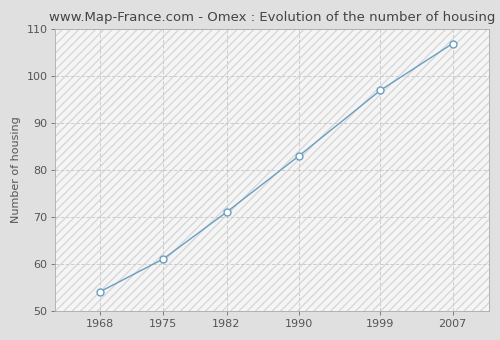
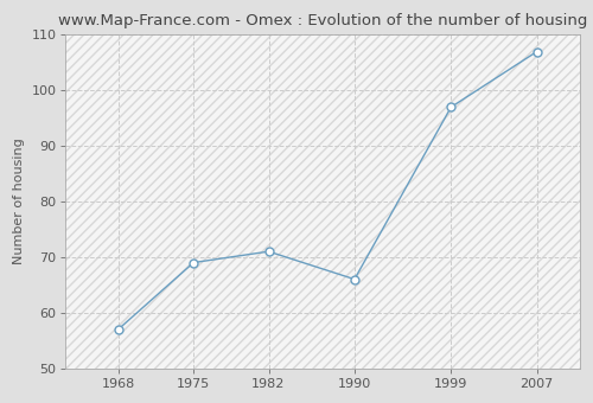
1968: 54 -> 57
1975: 61 -> 69
1990: 83 -> 66
